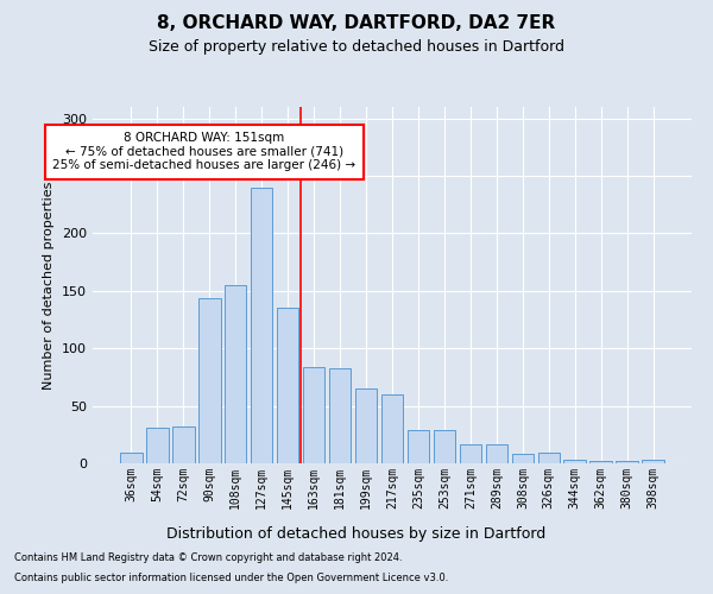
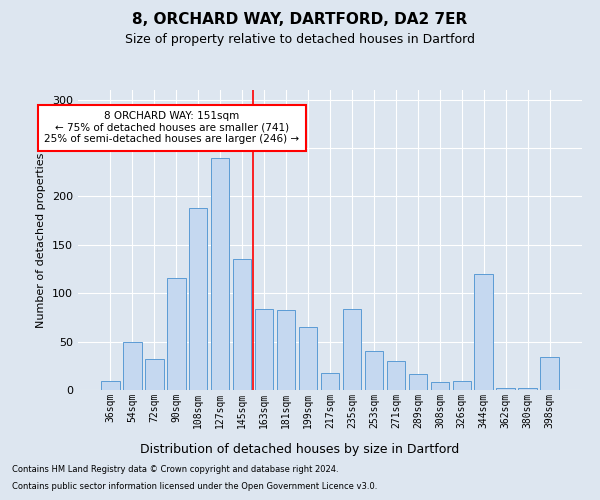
54sqm: 31 -> 50
90sqm: 144 -> 116
108sqm: 155 -> 188
217sqm: 60 -> 18
235sqm: 29 -> 84
253sqm: 29 -> 40
271sqm: 17 -> 30
344sqm: 3 -> 120
398sqm: 3 -> 34
